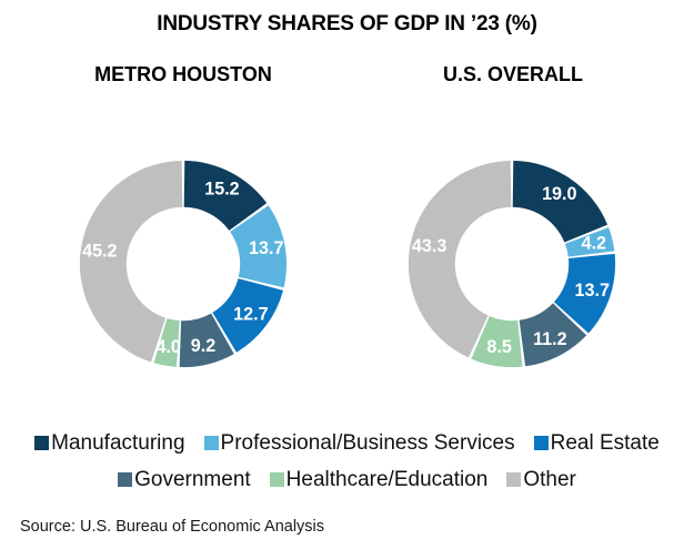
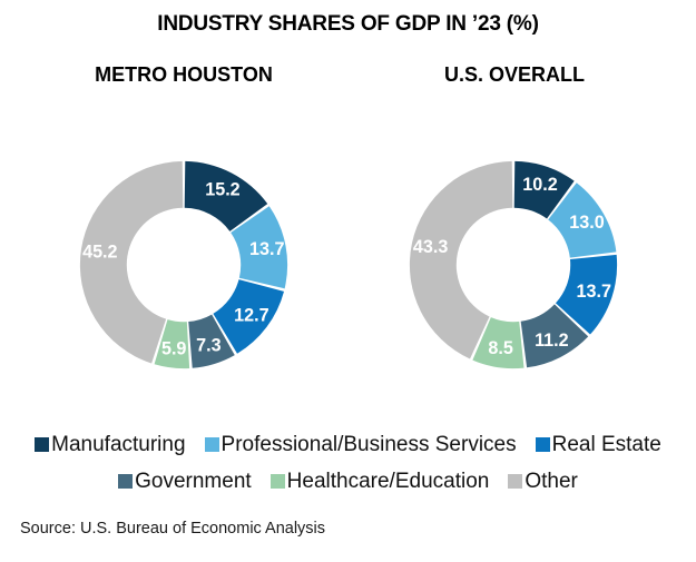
U.S. OVERALL/Manufacturing: 19.0 -> 10.2
U.S. OVERALL/Professional/Business Services: 4.2 -> 13.0
METRO HOUSTON/Government: 9.2 -> 7.3
METRO HOUSTON/Healthcare/Education: 4.0 -> 5.9
